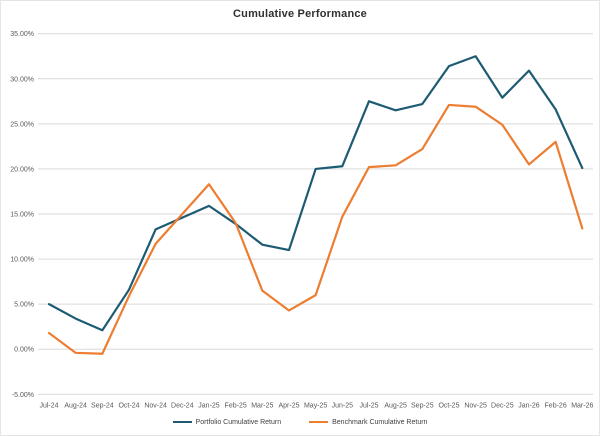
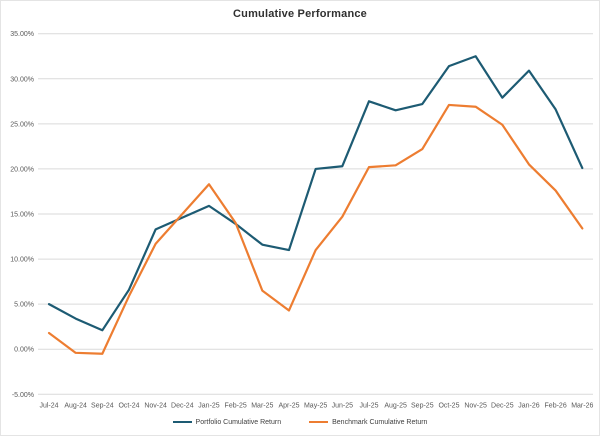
Benchmark Cumulative Return/May-25: 6% -> 11%
Benchmark Cumulative Return/Feb-26: 23% -> 18%
